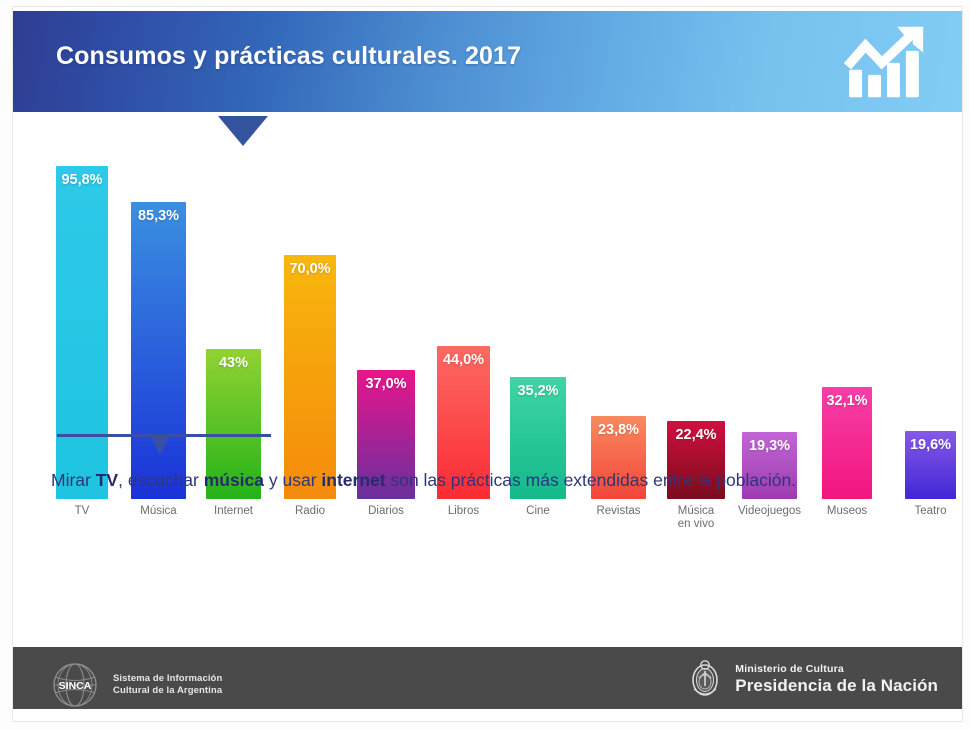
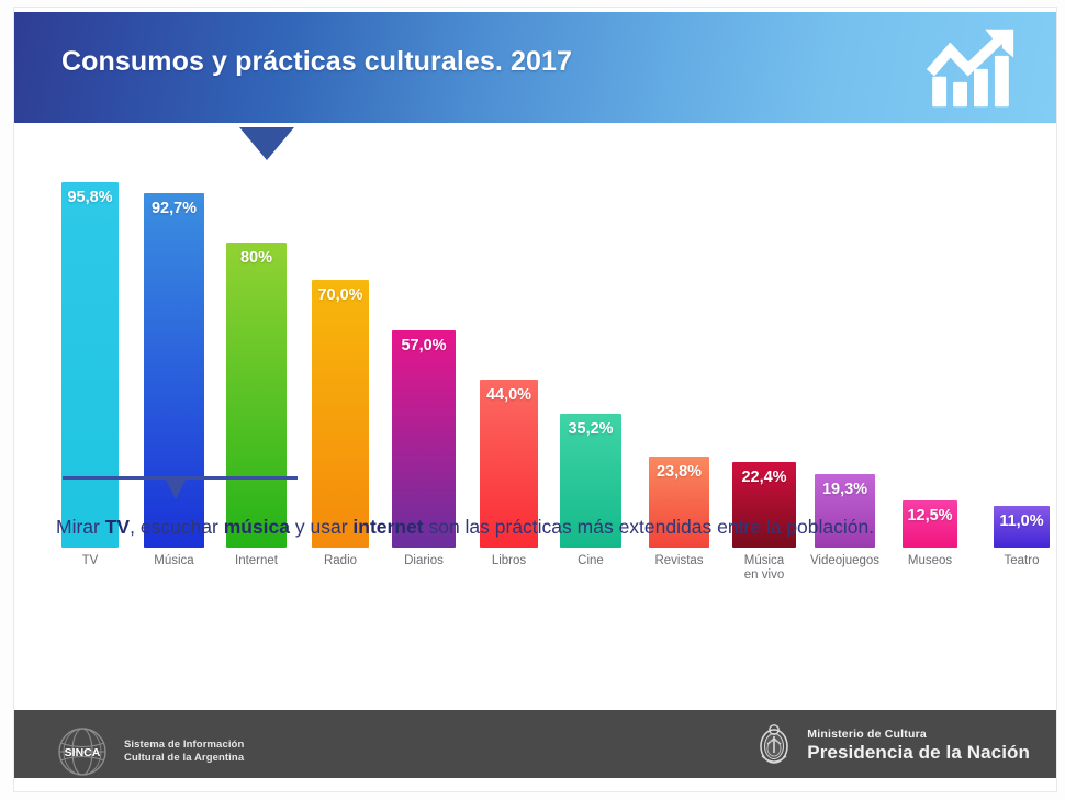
Música: 85,3% -> 92,7%
Internet: 43% -> 80%
Diarios: 37,0% -> 57,0%
Museos: 32,1% -> 12,5%
Teatro: 19,6% -> 11,0%
